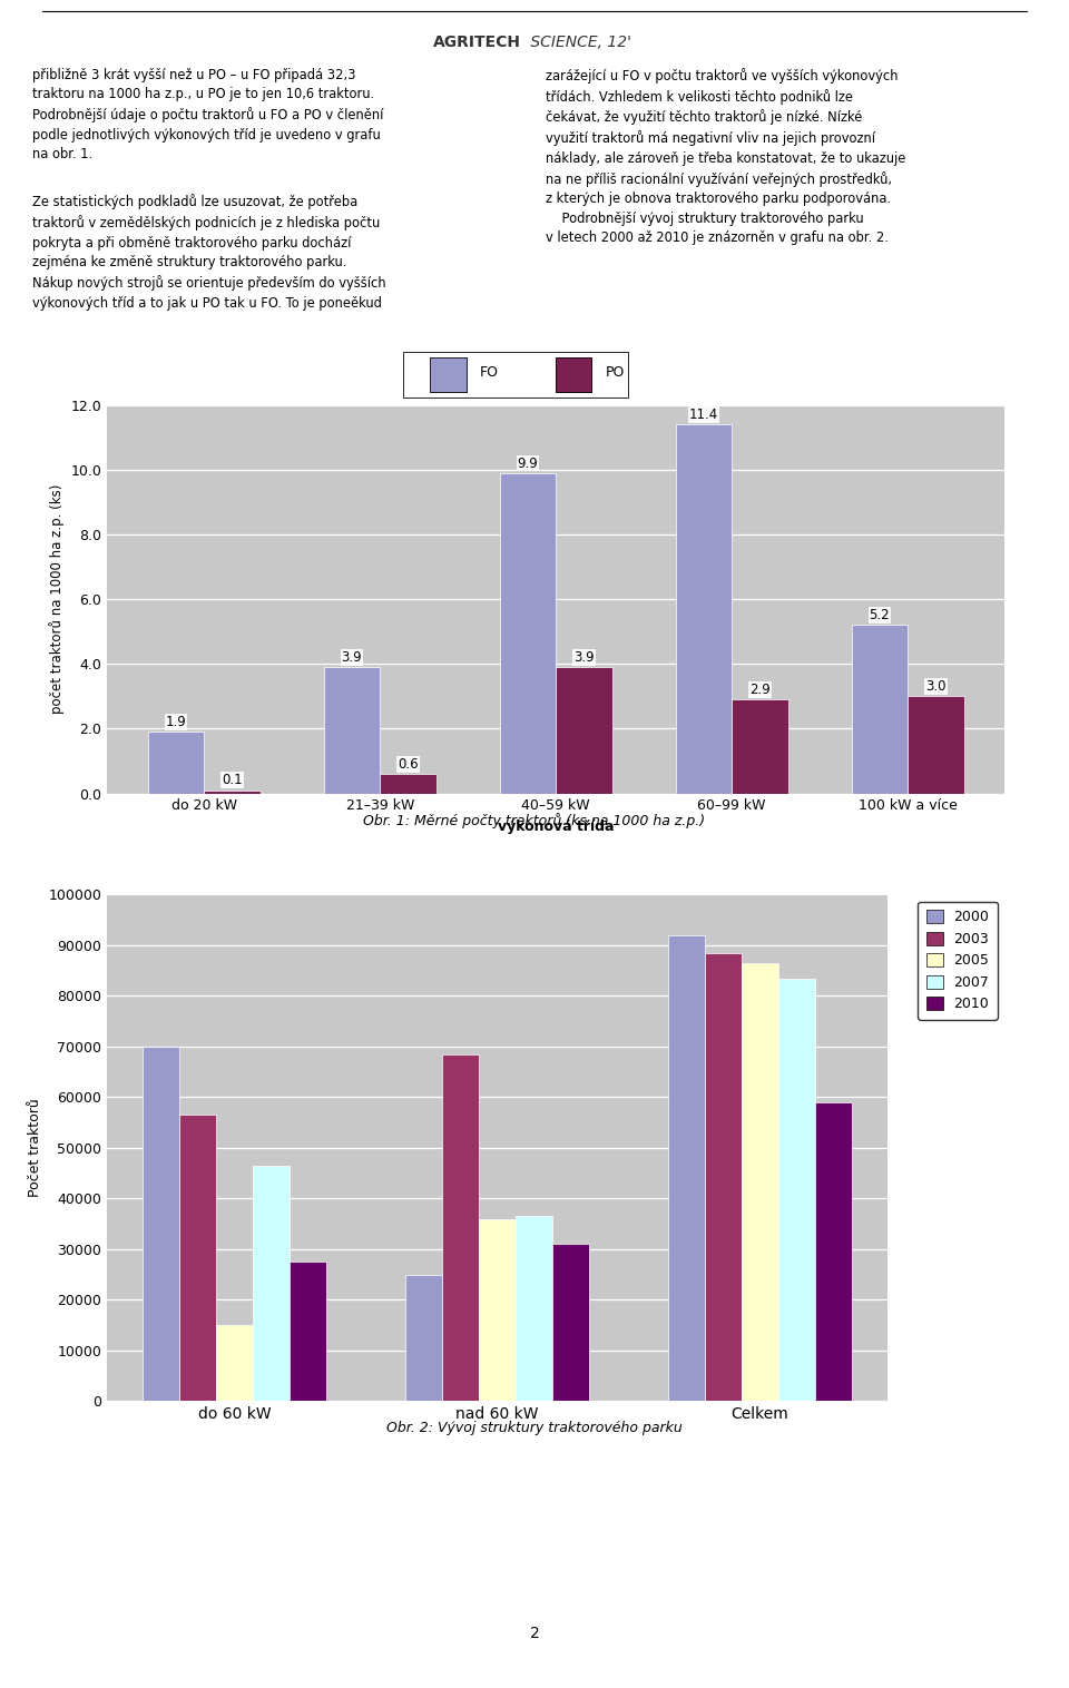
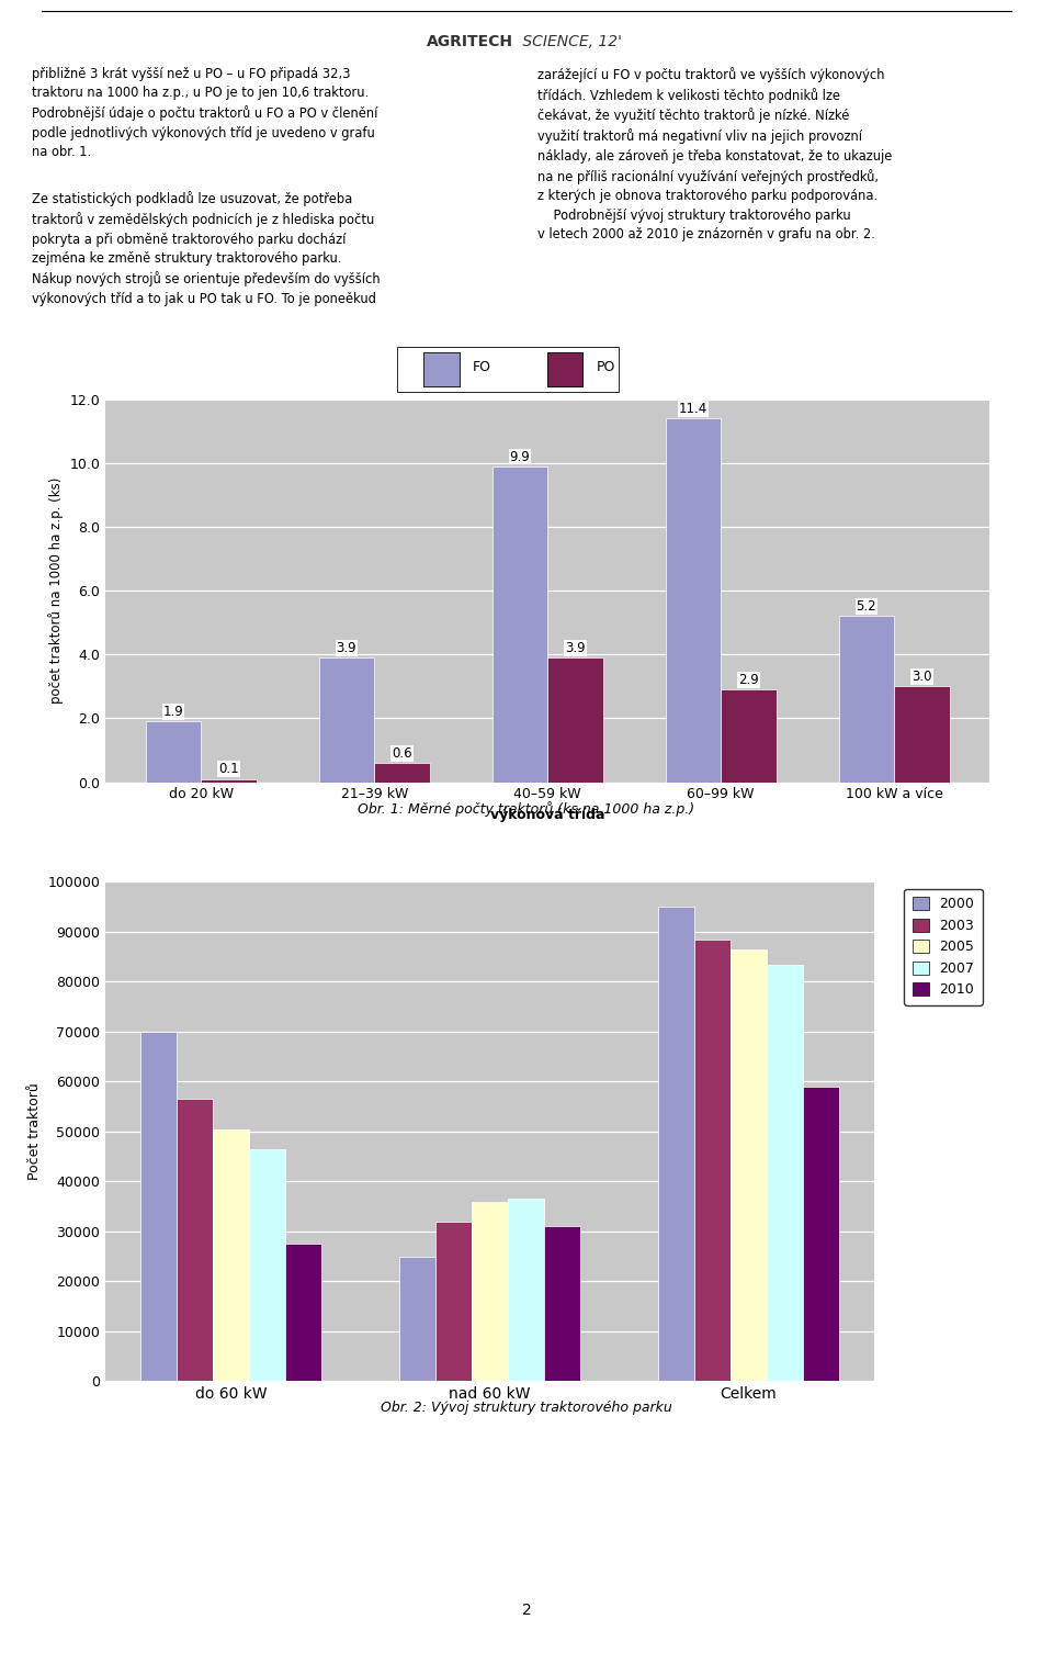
2005/do 60 kW: 15000 -> 50500
2003/nad 60 kW: 68500 -> 32000
2000/Celkem: 92000 -> 95000
